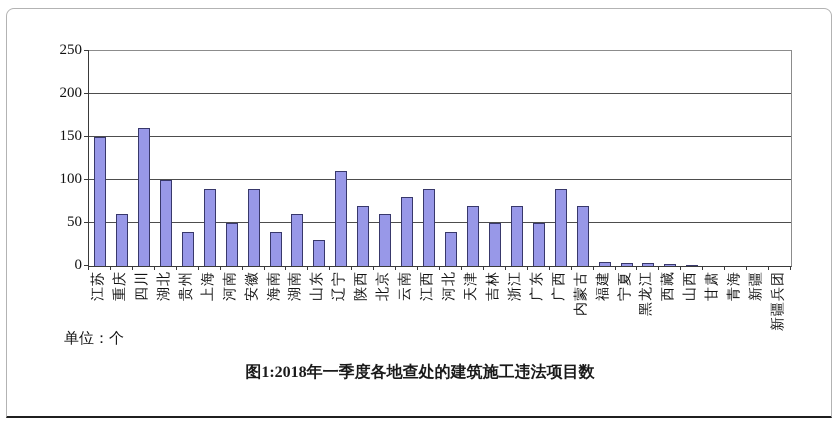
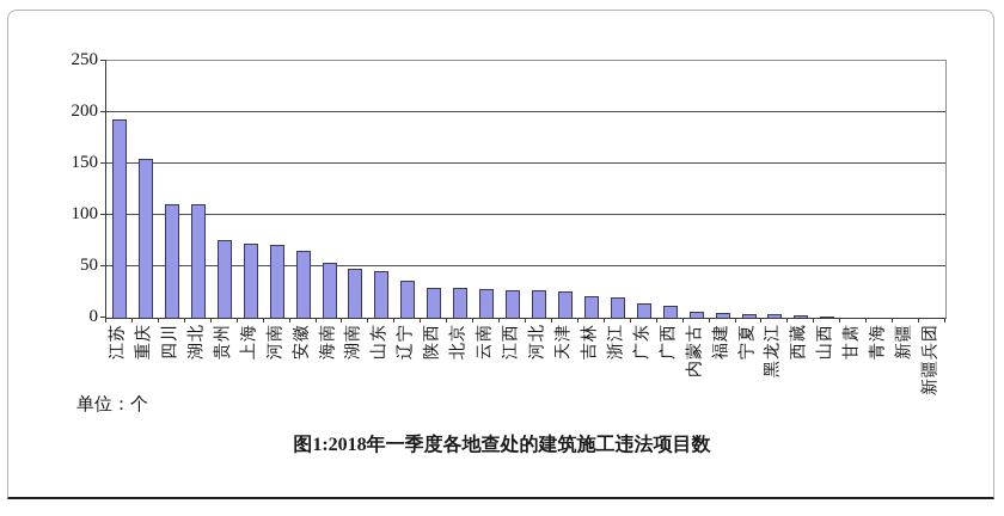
江苏: 150 -> 190
重庆: 60 -> 160
四川: 160 -> 110
湖北: 100 -> 110
贵州: 40 -> 80
上海: 90 -> 70
河南: 50 -> 70
安徽: 90 -> 60
海南: 40 -> 50
湖南: 60 -> 50
山东: 30 -> 40
辽宁: 110 -> 40
陕西: 70 -> 30
北京: 60 -> 30
云南: 80 -> 30
江西: 90 -> 30
河北: 40 -> 30
天津: 70 -> 30
吉林: 50 -> 20
浙江: 70 -> 20
广东: 50 -> 10
广西: 90 -> 10
内蒙古: 70 -> 10
